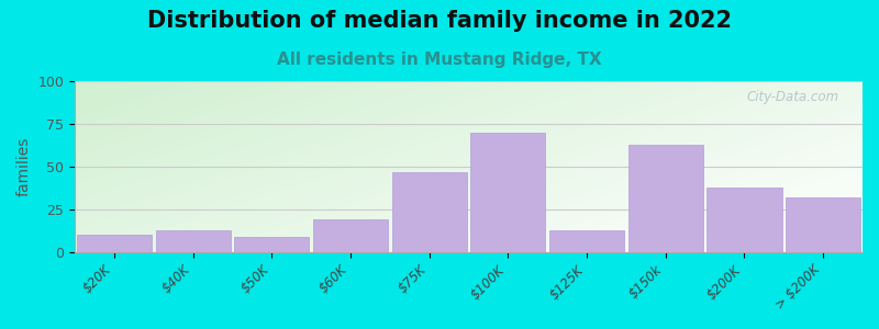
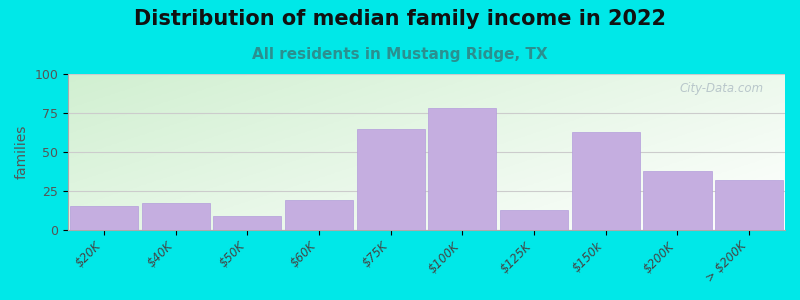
$20K: 10 -> 15
$40K: 13 -> 17
$75K: 47 -> 65
$100K: 70 -> 78
